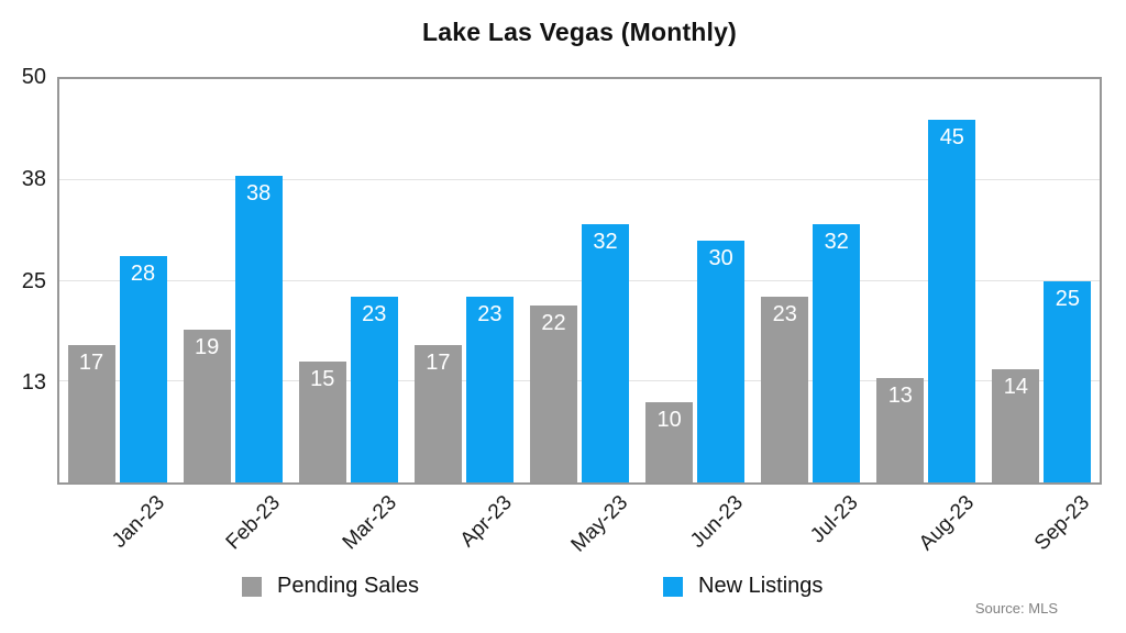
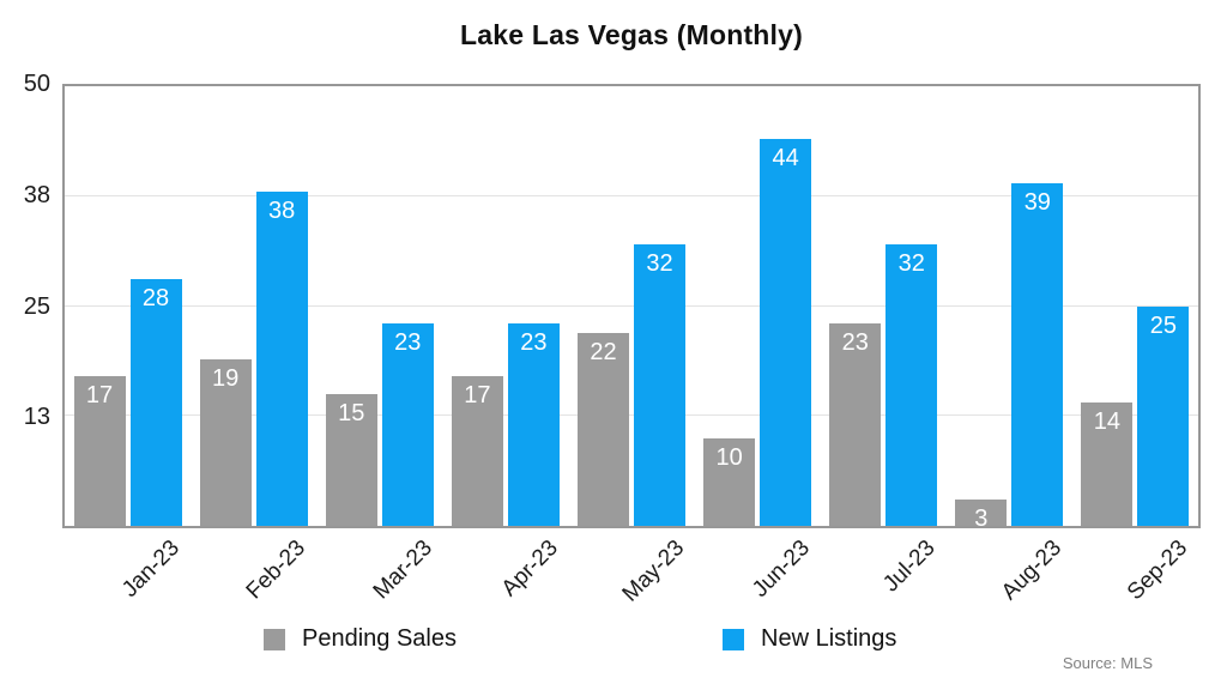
New Listings/Jun-23: 30 -> 44
Pending Sales/Aug-23: 13 -> 3
New Listings/Aug-23: 45 -> 39
